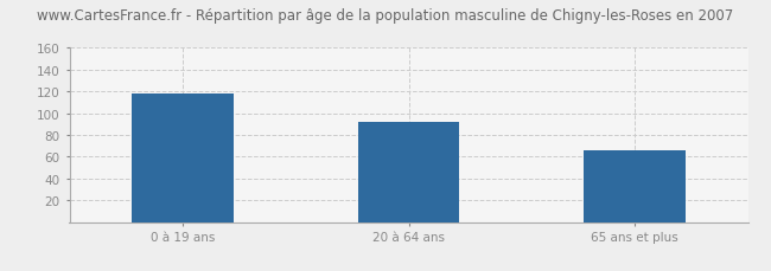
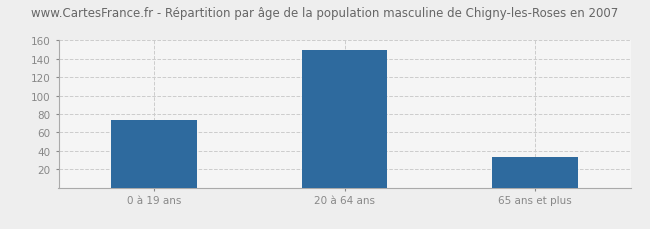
0 à 19 ans: 118 -> 74
20 à 64 ans: 92 -> 150
65 ans et plus: 66 -> 33
